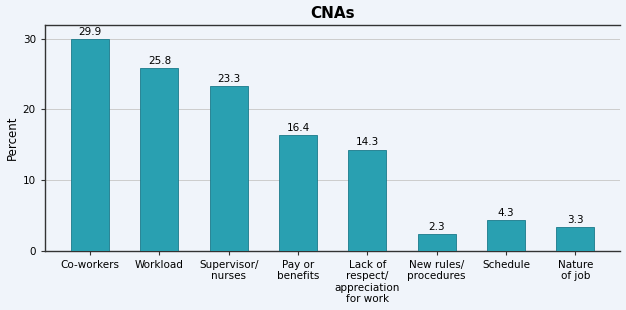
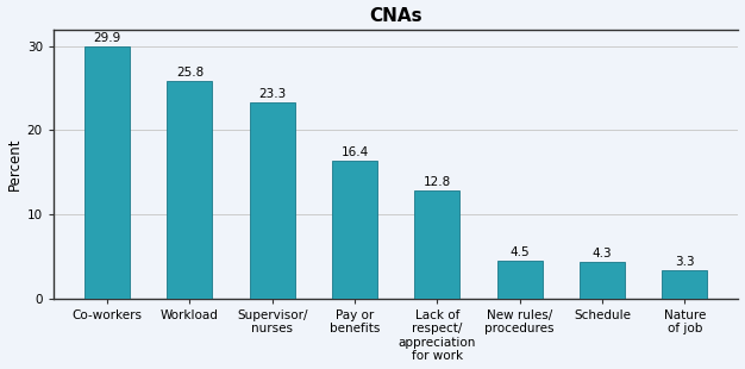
Lack of respect/ appreciation for work: 14.3 -> 12.8
New rules/ procedures: 2.3 -> 4.5
